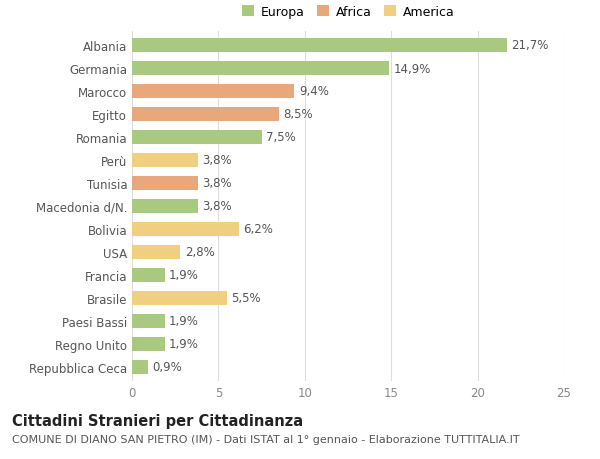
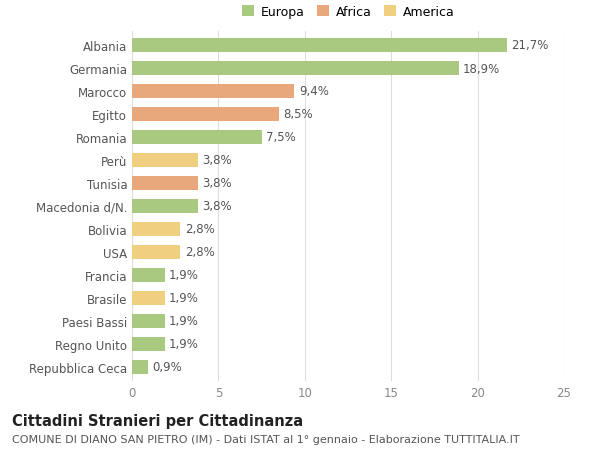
Germania: 14,9% -> 18,9%
Bolivia: 6,2% -> 2,8%
Brasile: 5,5% -> 1,9%
